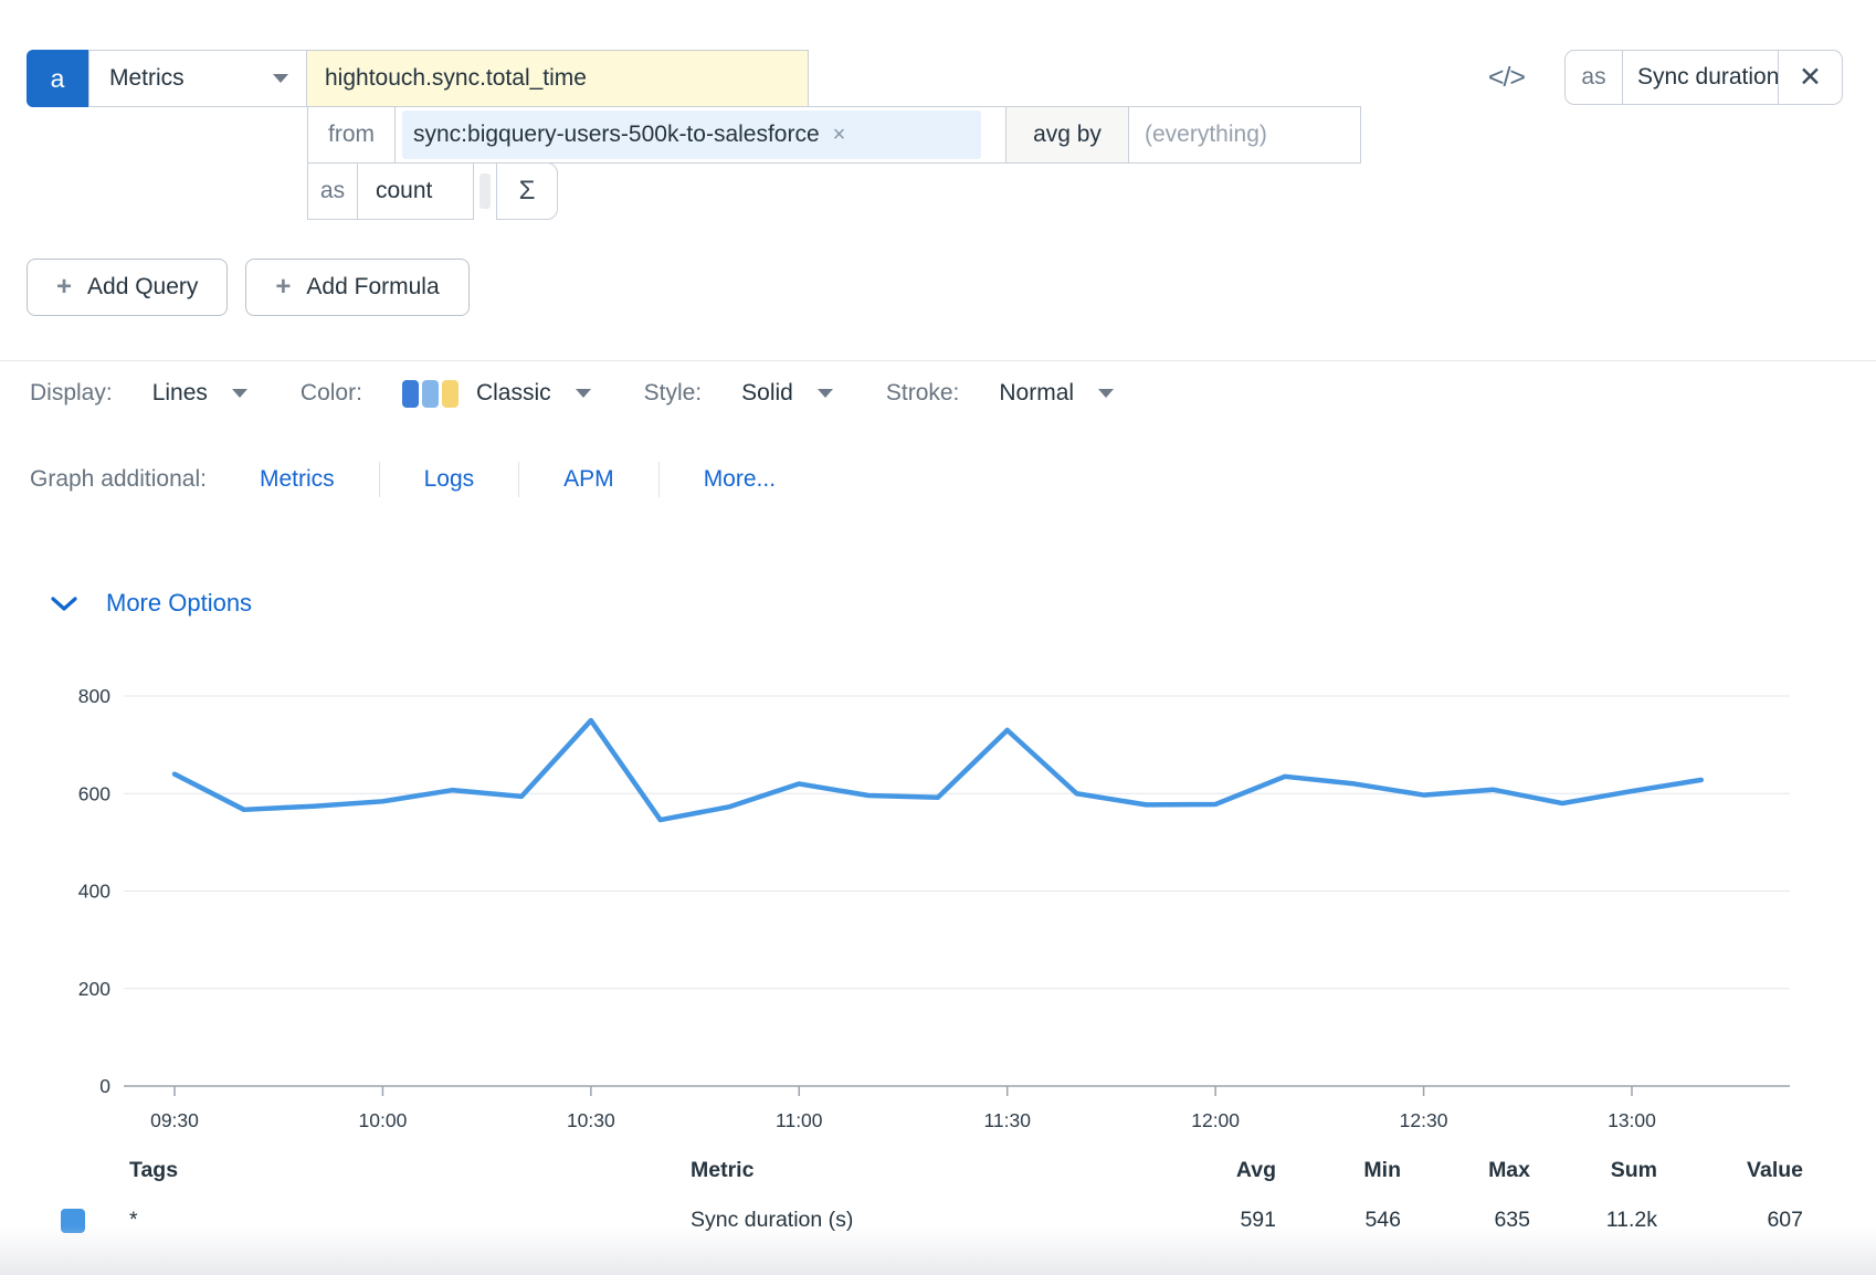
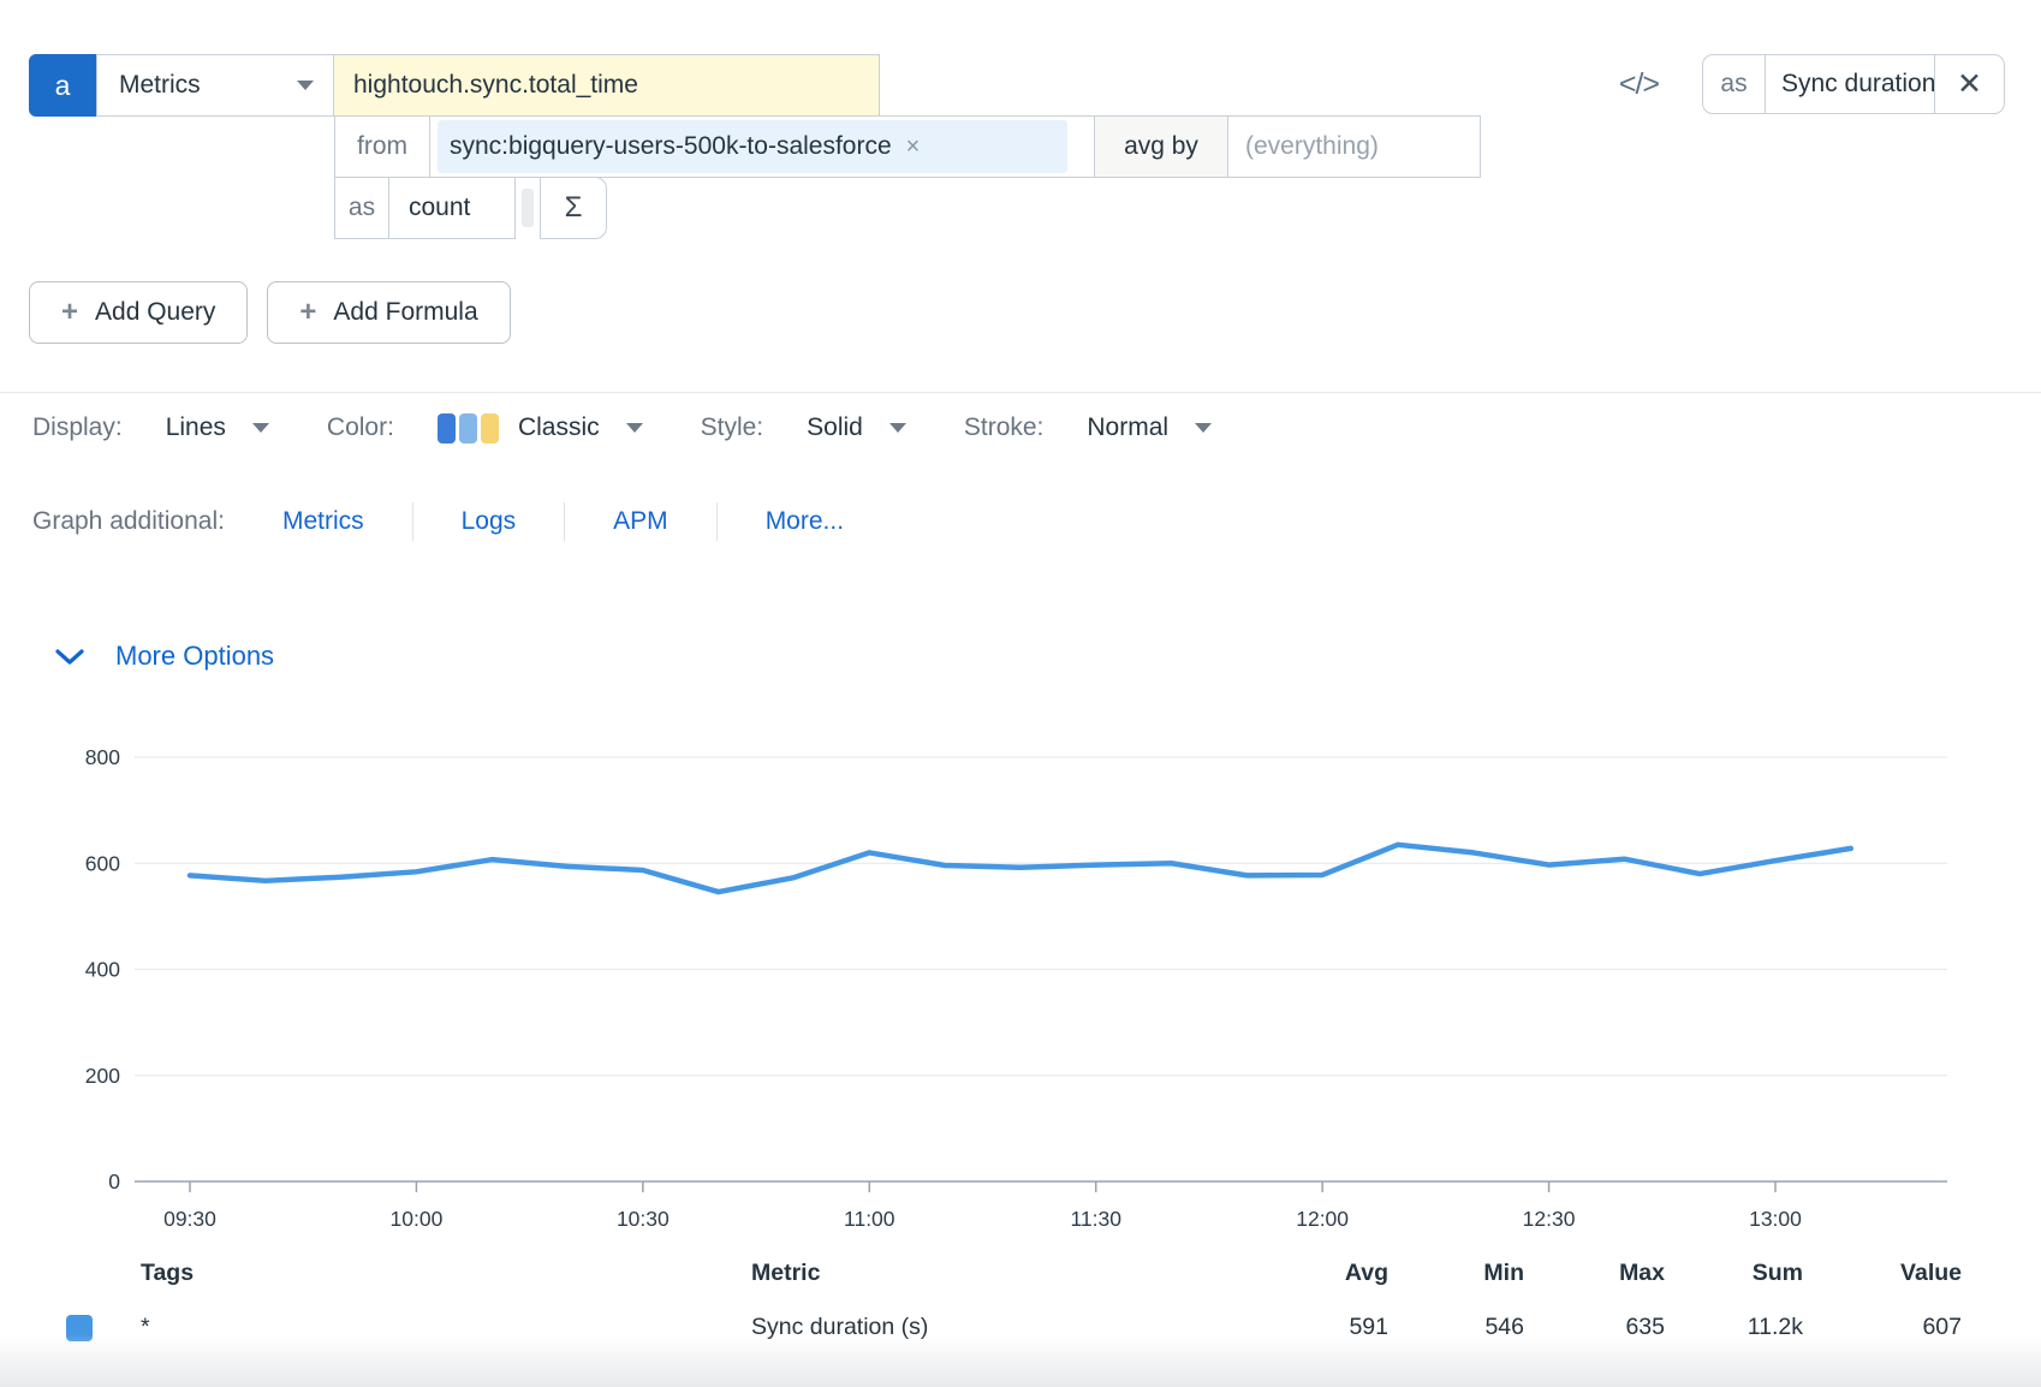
09:30: 640 -> 580
10:30: 750 -> 590
11:30: 730 -> 600
